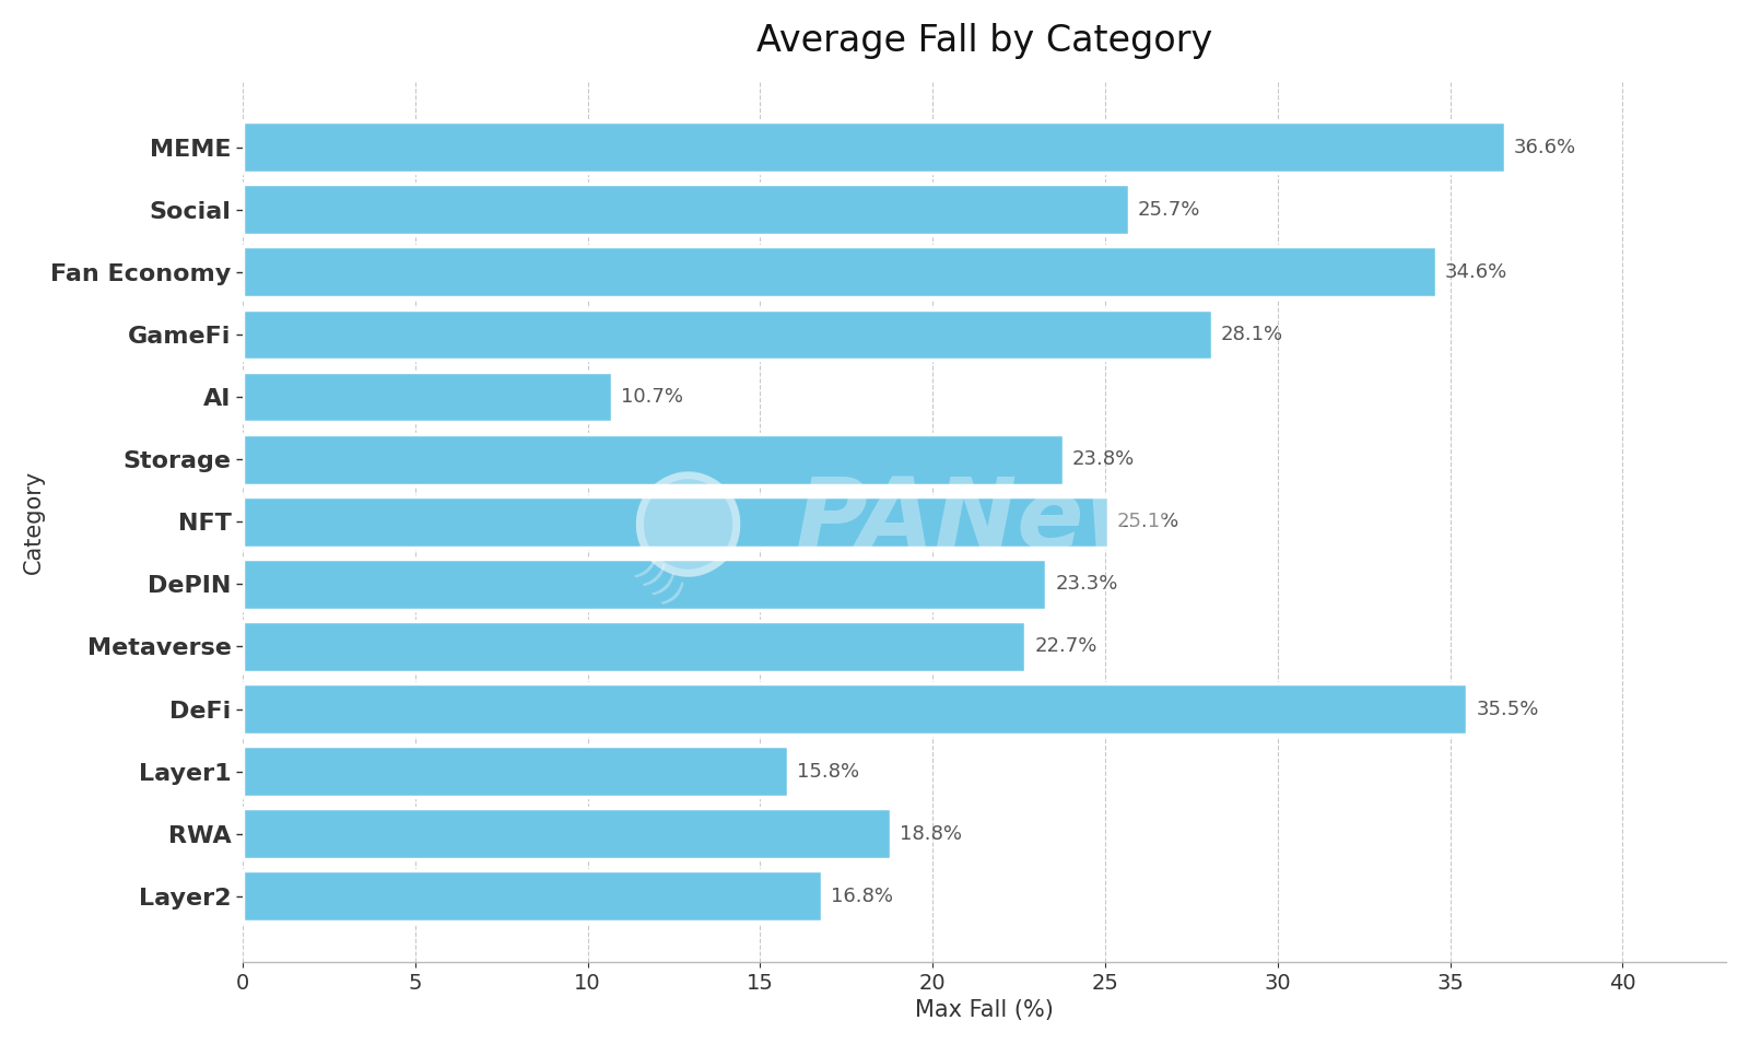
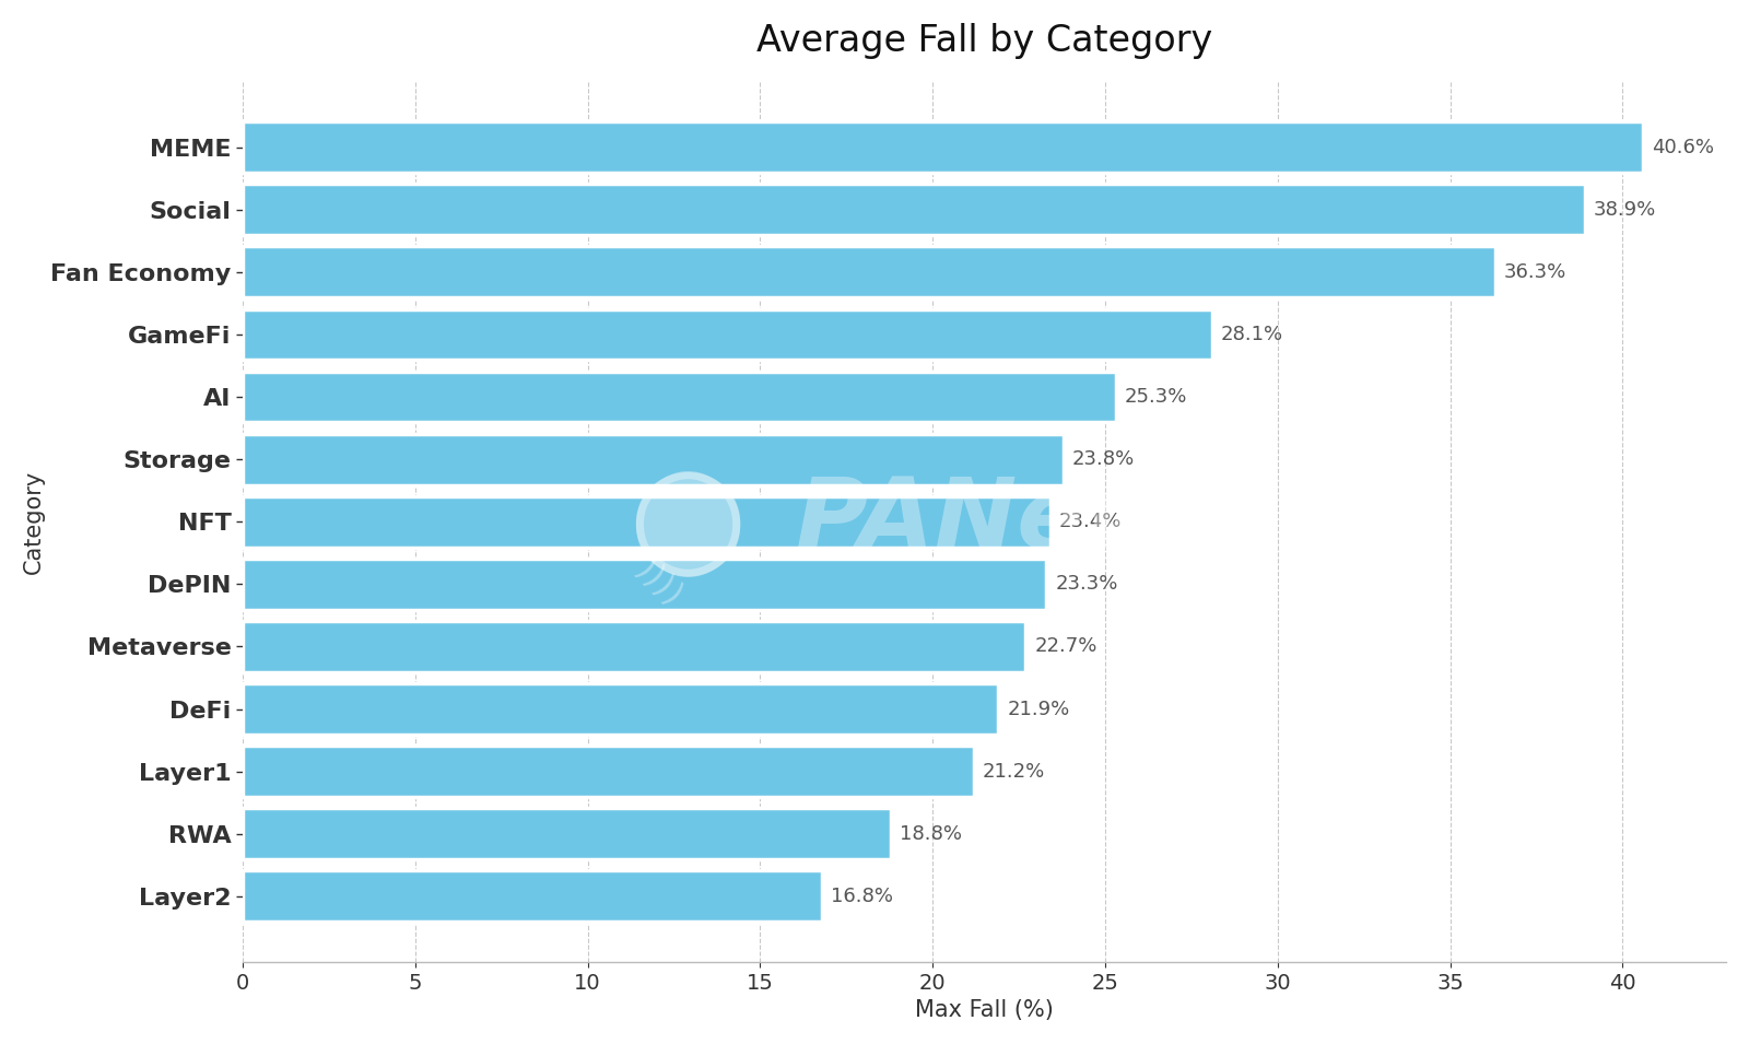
MEME: 36.6% -> 40.6%
Social: 25.7% -> 38.9%
Fan Economy: 34.6% -> 36.3%
AI: 10.7% -> 25.3%
NFT: 25.1 -> 23.4
DeFi: 35.5% -> 21.9%
Layer1: 15.8% -> 21.2%
